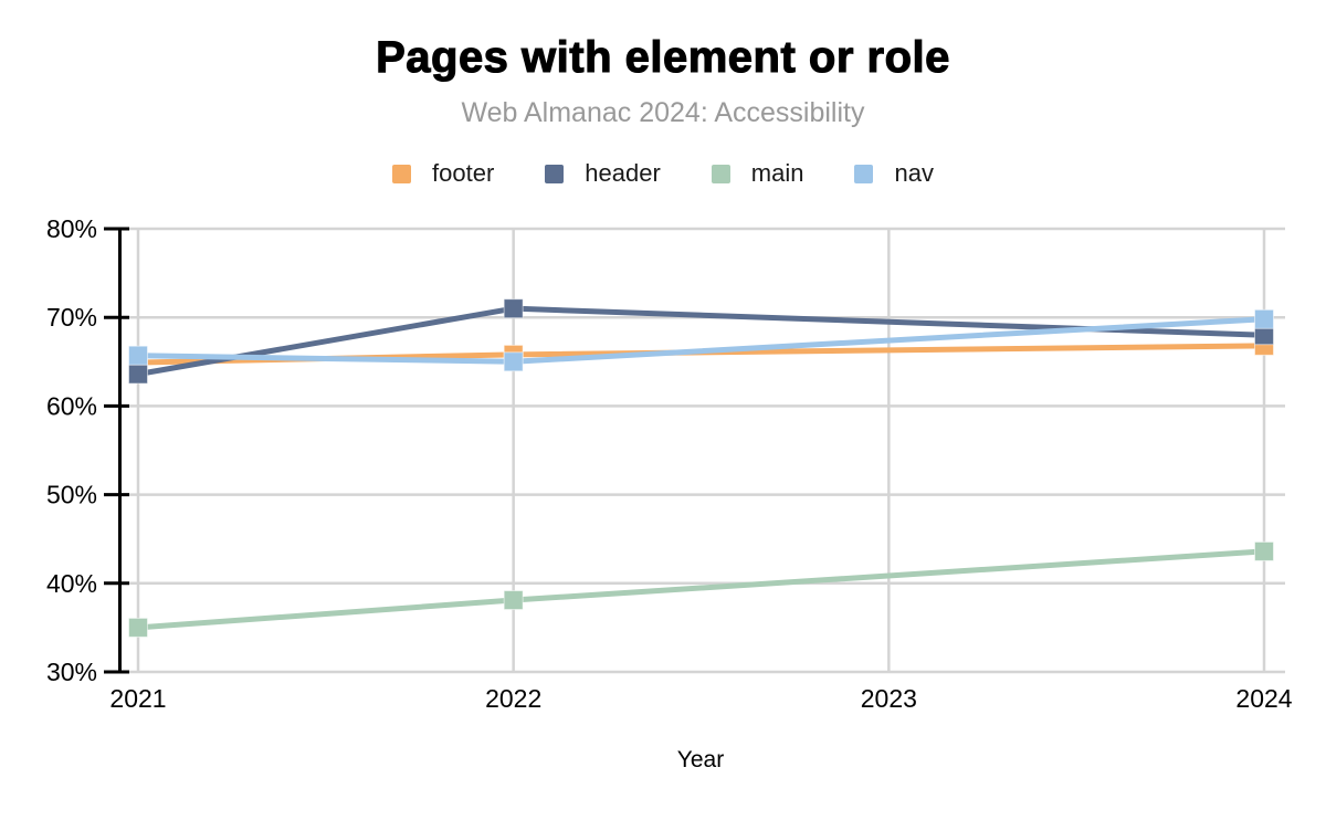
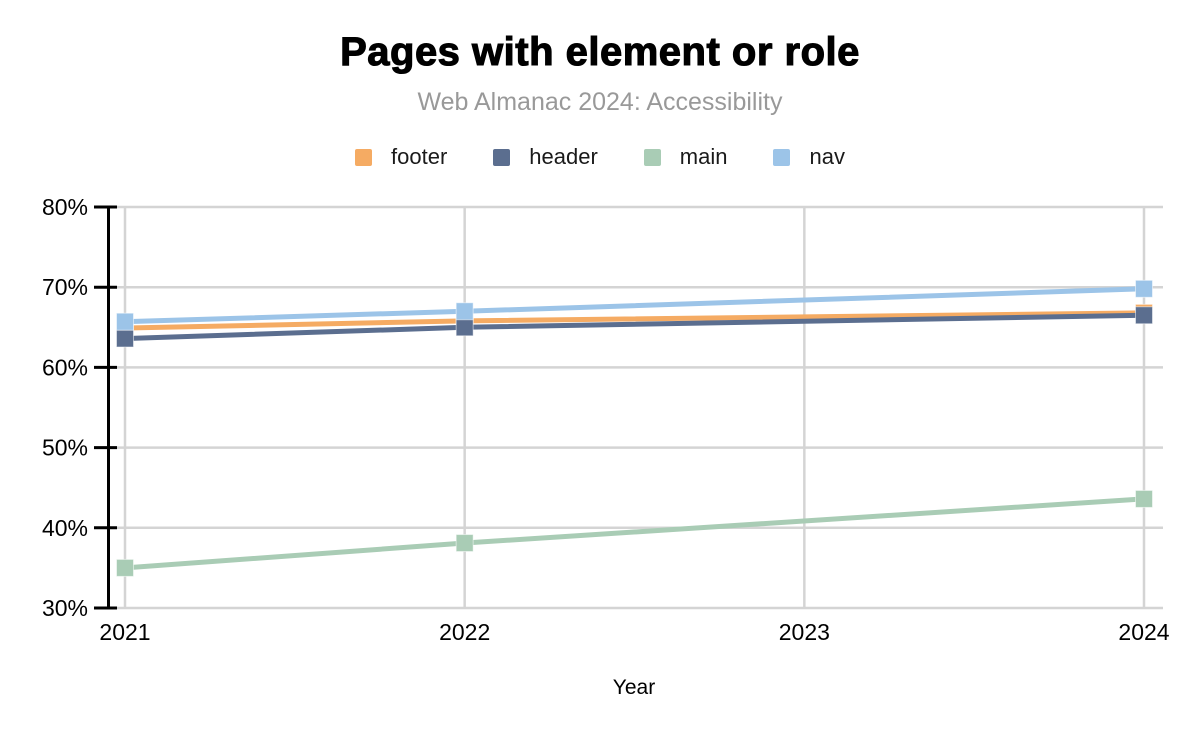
header/2022: 71% -> 65%
nav/2022: 65% -> 67%
header/2024: 68% -> 66%
